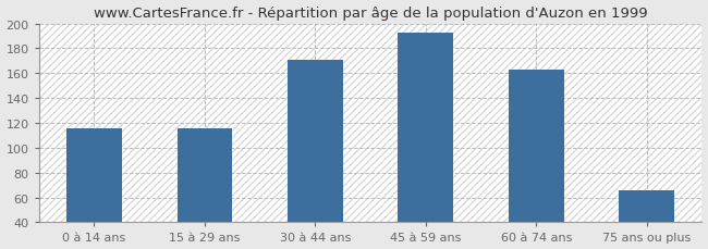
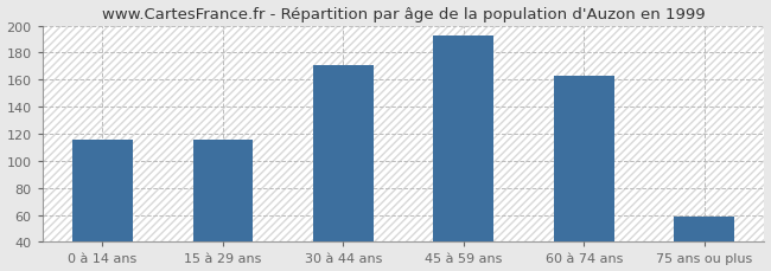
75 ans ou plus: 66 -> 59
